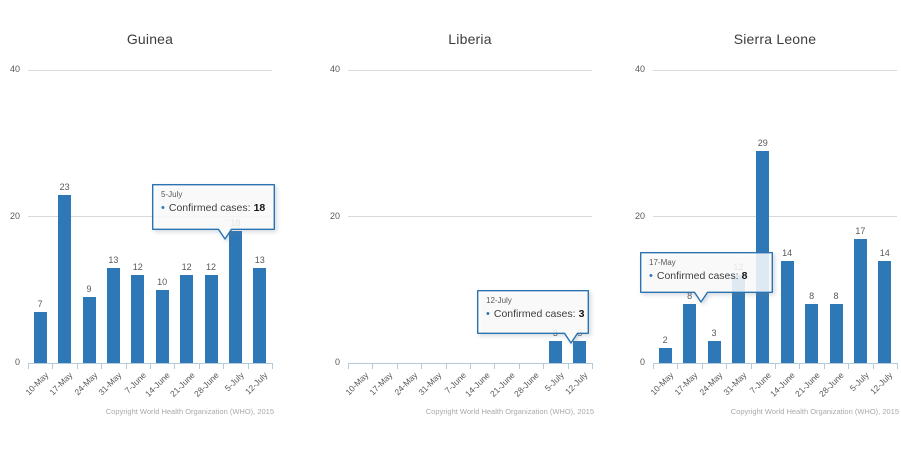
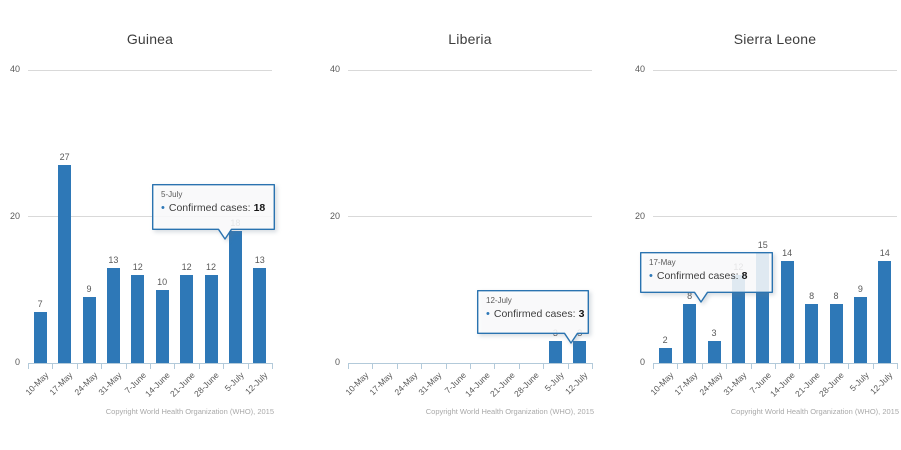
Guinea/17-May: 23 -> 27
Sierra Leone/7-June: 29 -> 15
Sierra Leone/5-July: 17 -> 9
